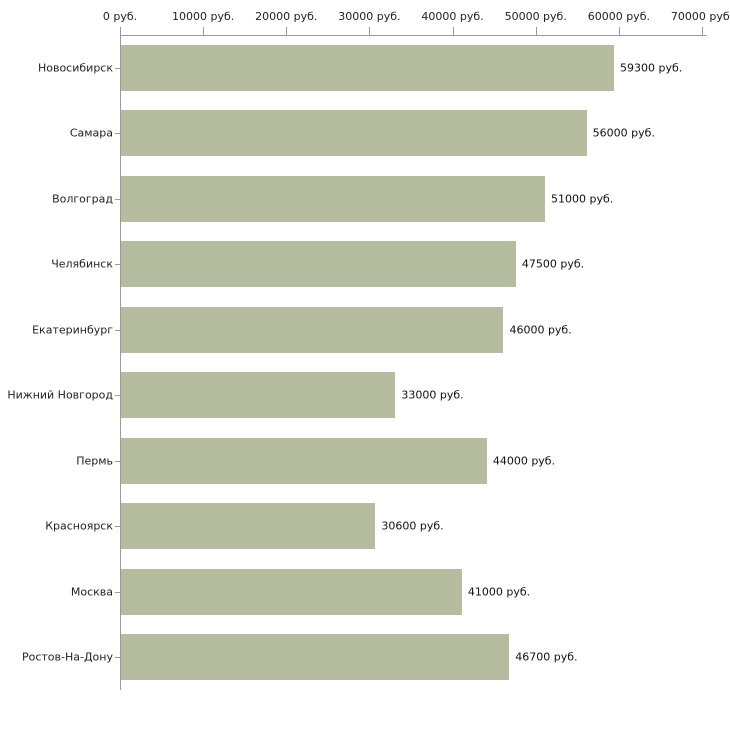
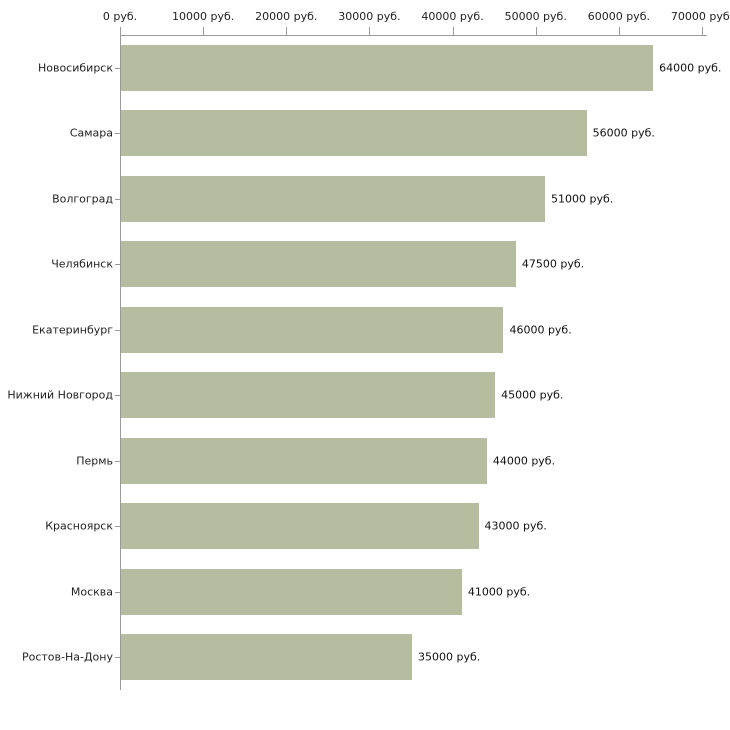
Новосибирск: 59300 -> 64000
Нижний Новгород: 33000 -> 45000
Красноярск: 30600 -> 43000
Ростов-На-Дону: 46700 -> 35000
